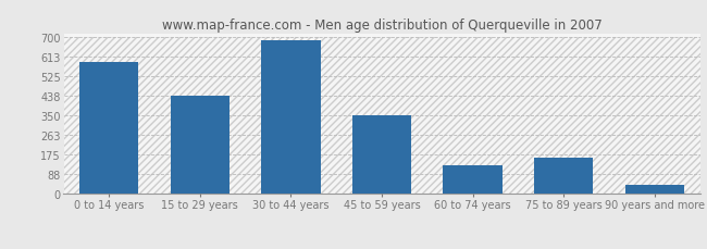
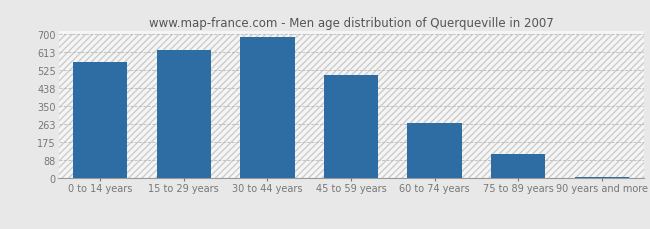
0 to 14 years: 590 -> 563
15 to 29 years: 440 -> 626
45 to 59 years: 350 -> 500
60 to 74 years: 130 -> 270
75 to 89 years: 160 -> 120
90 years and more: 40 -> 8
